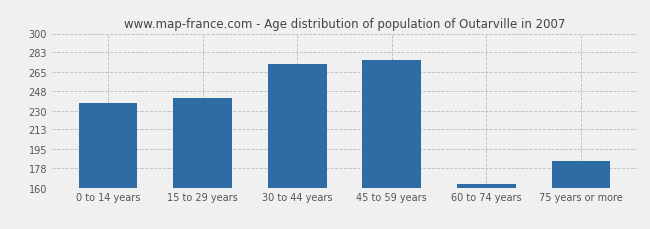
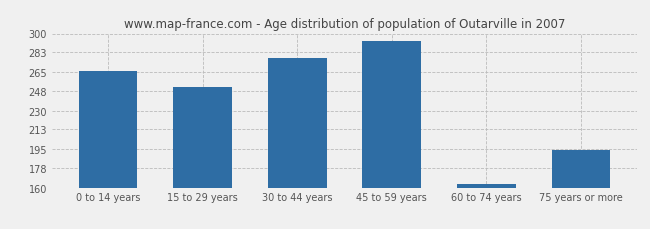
0 to 14 years: 237 -> 266
15 to 29 years: 241 -> 251
30 to 44 years: 272 -> 278
45 to 59 years: 276 -> 293
75 years or more: 184 -> 194
